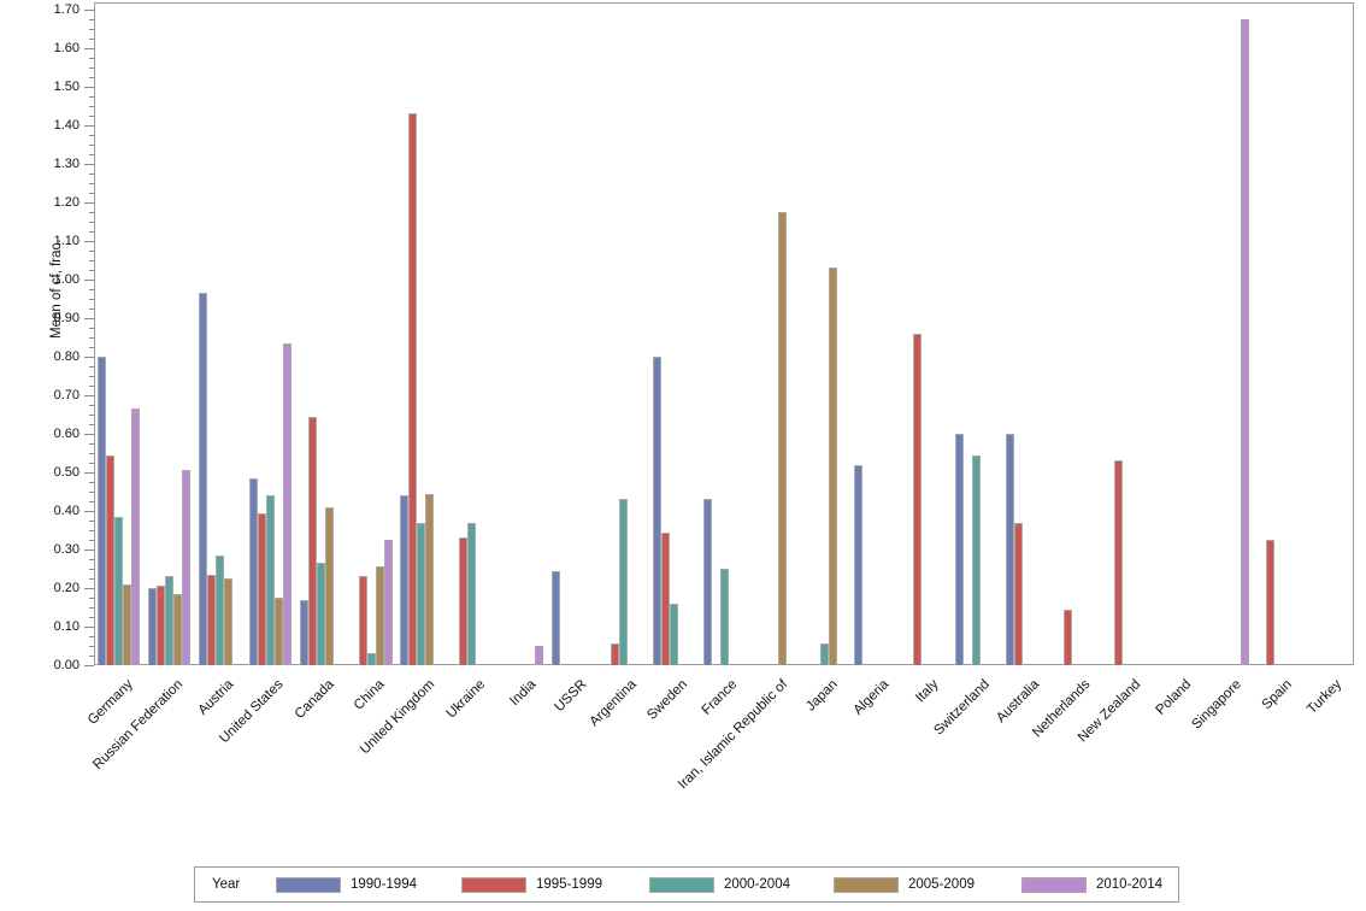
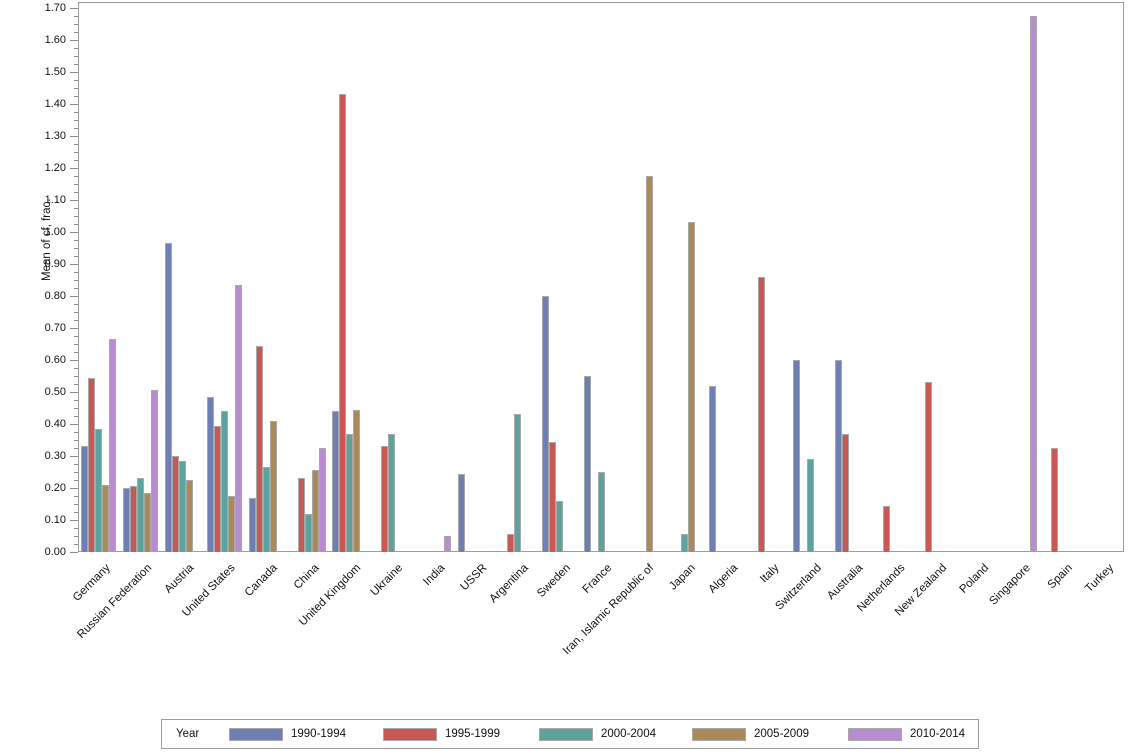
1990-1994/Germany: 0.80 -> 0.33
1995-1999/Austria: 0.23 -> 0.30
2000-2004/China: 0.03 -> 0.12
1990-1994/France: 0.43 -> 0.55
2000-2004/Switzerland: 0.55 -> 0.29
